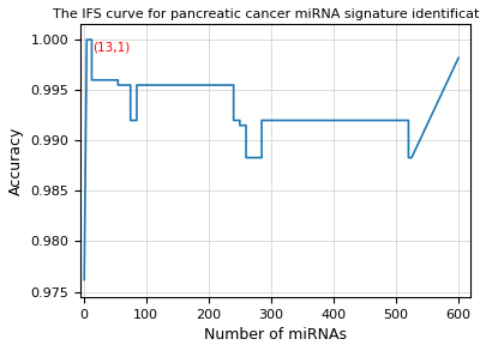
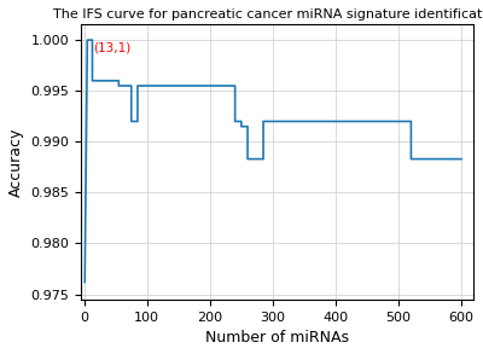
600: 0.9982 -> 0.9883
